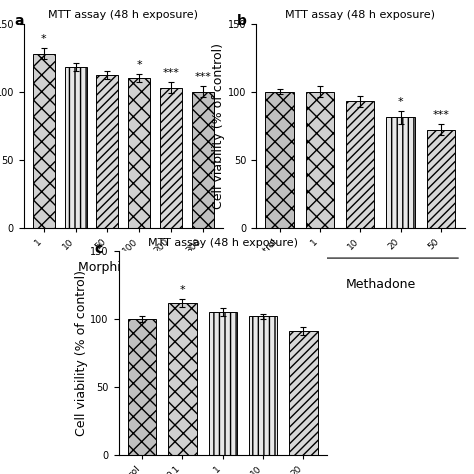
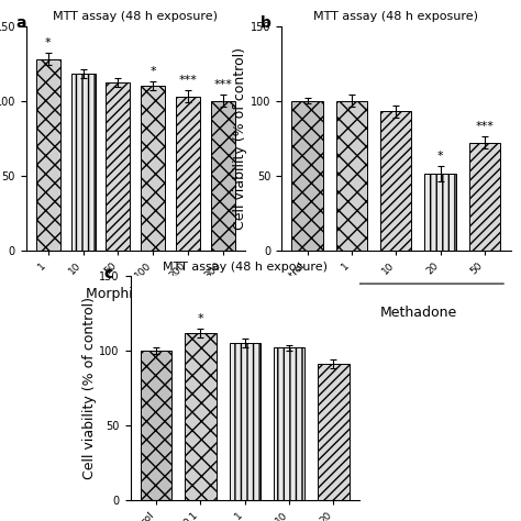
20: 81 -> 51
